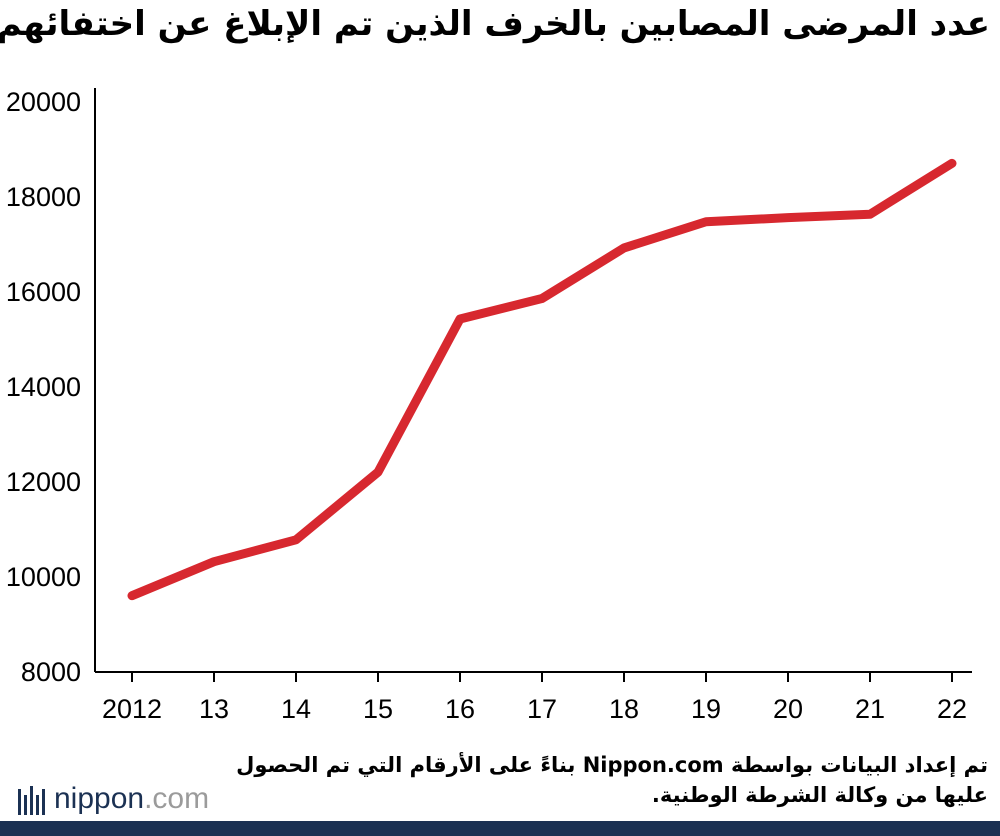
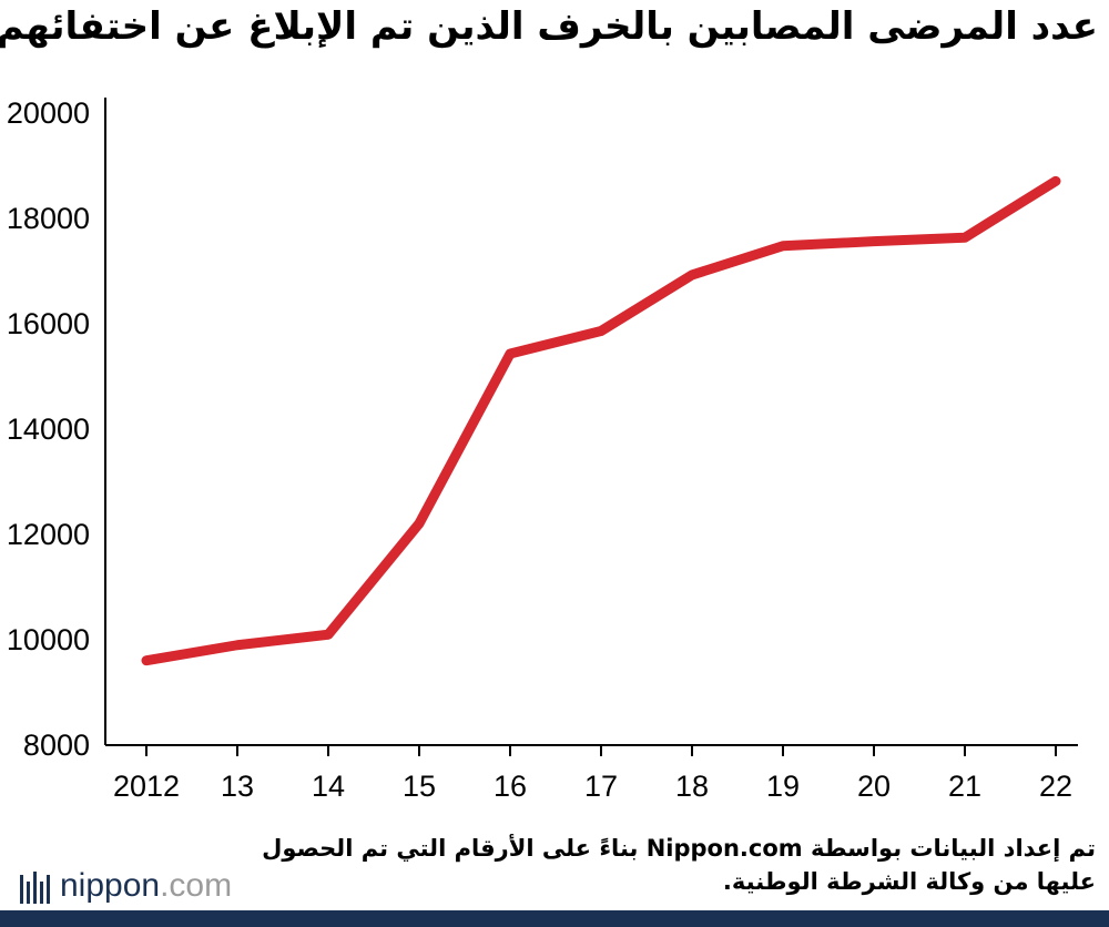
13: 10300 -> 9900
14: 10800 -> 10100
